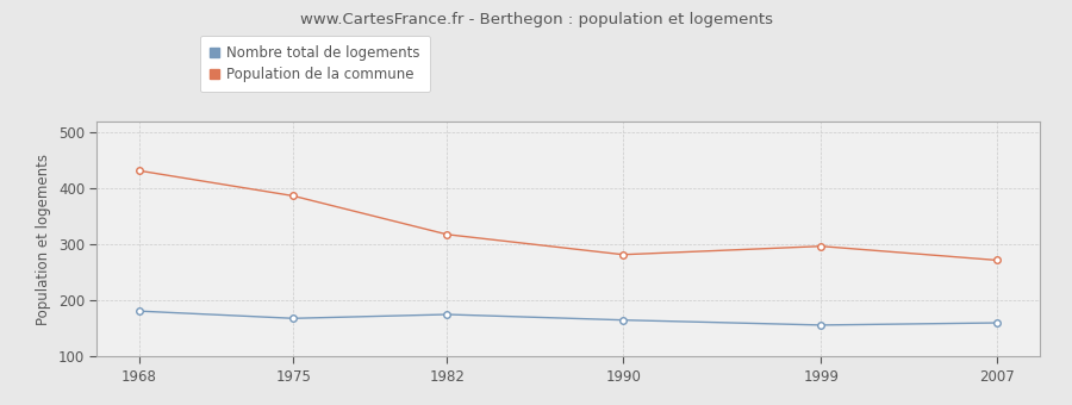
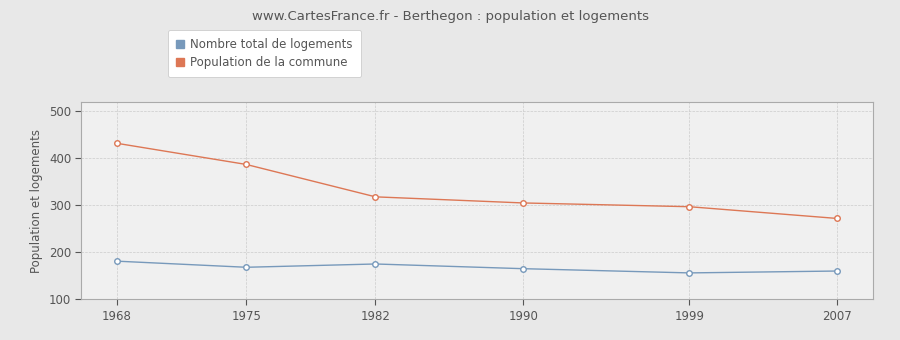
Population de la commune/1990: 282 -> 305
